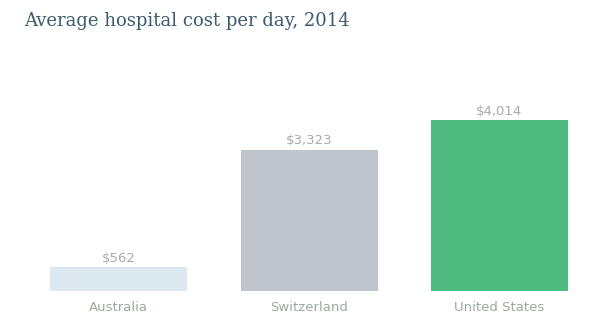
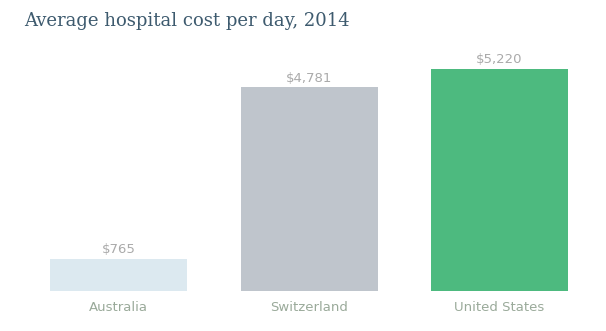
Australia: $562 -> $765
Switzerland: $3,323 -> $4,781
United States: $4,014 -> $5,220
